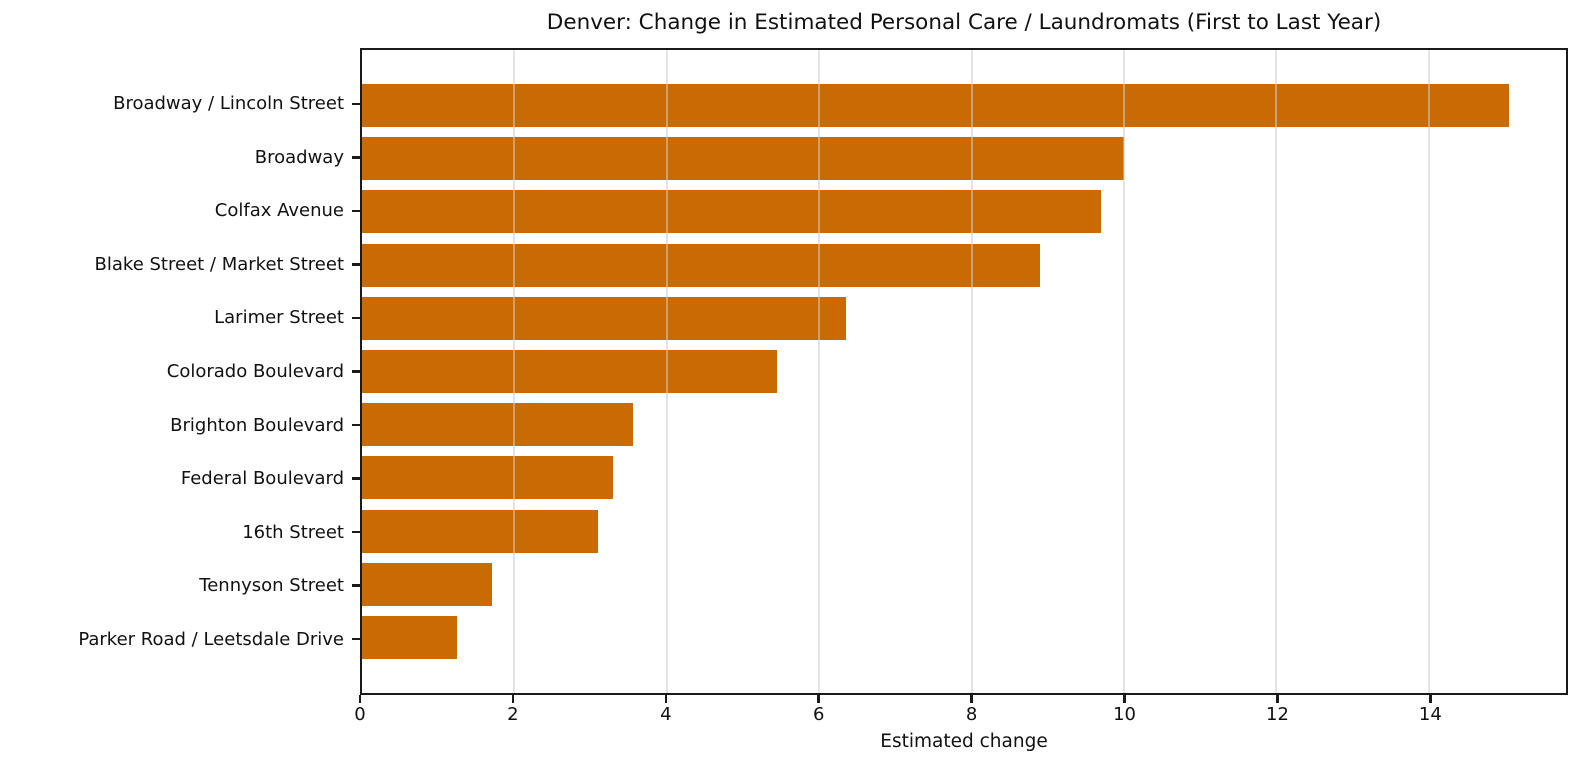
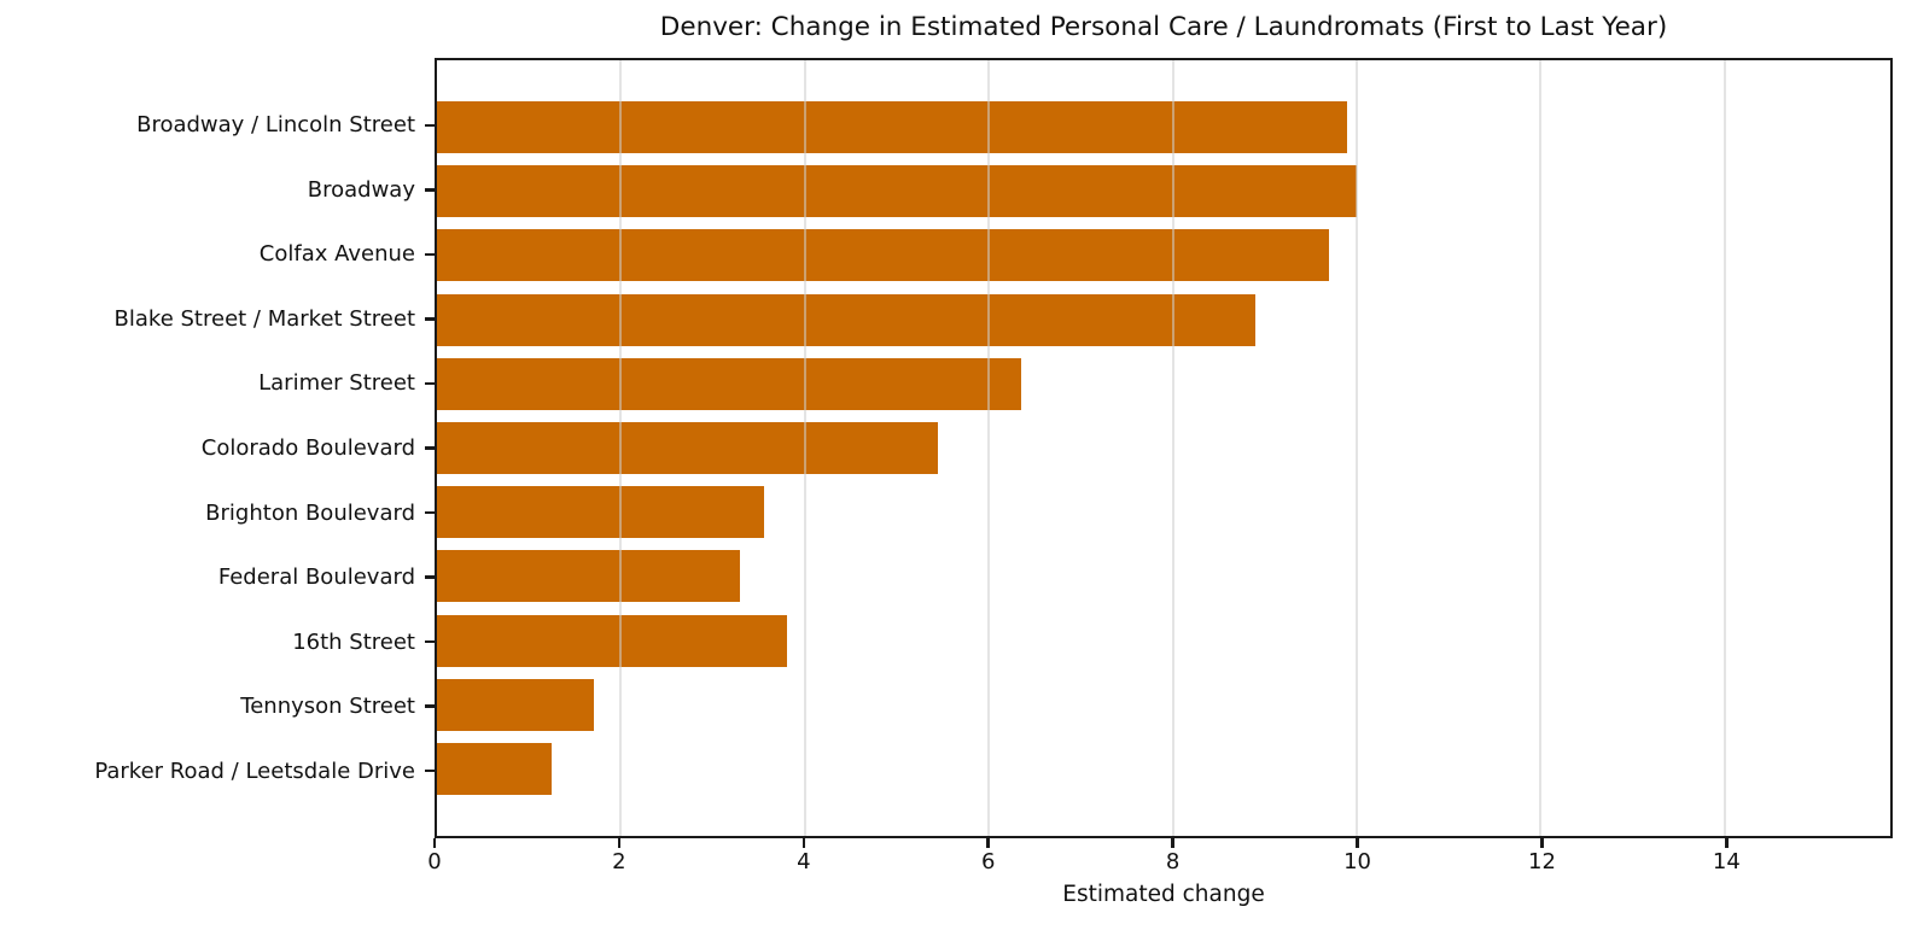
Broadway / Lincoln Street: 15.1 -> 9.9
16th Street: 3.1 -> 3.8
